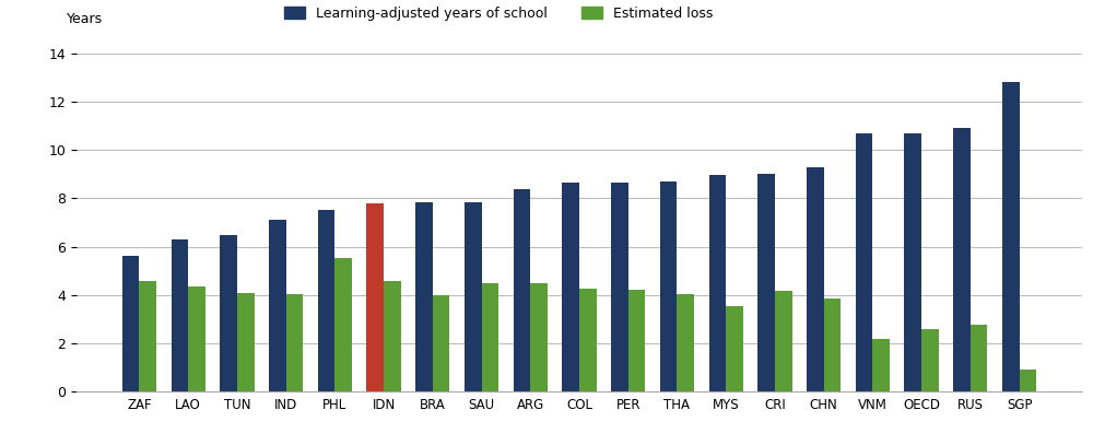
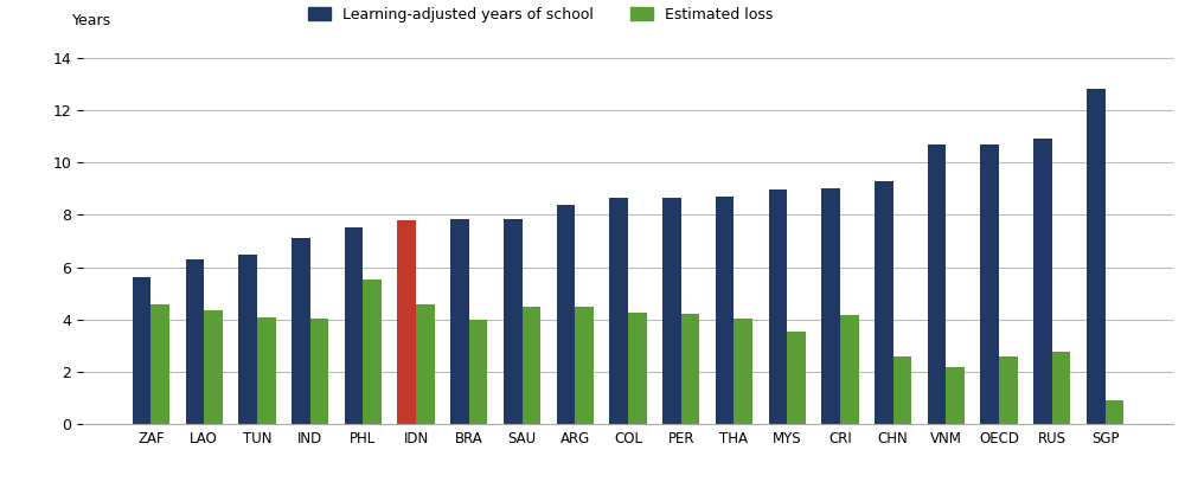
Estimated loss/CHN: 3.85 -> 2.60
